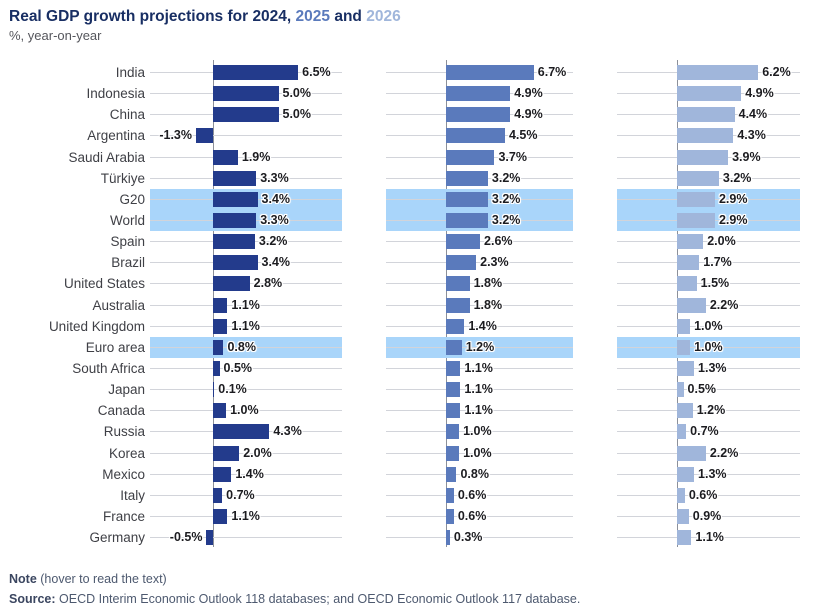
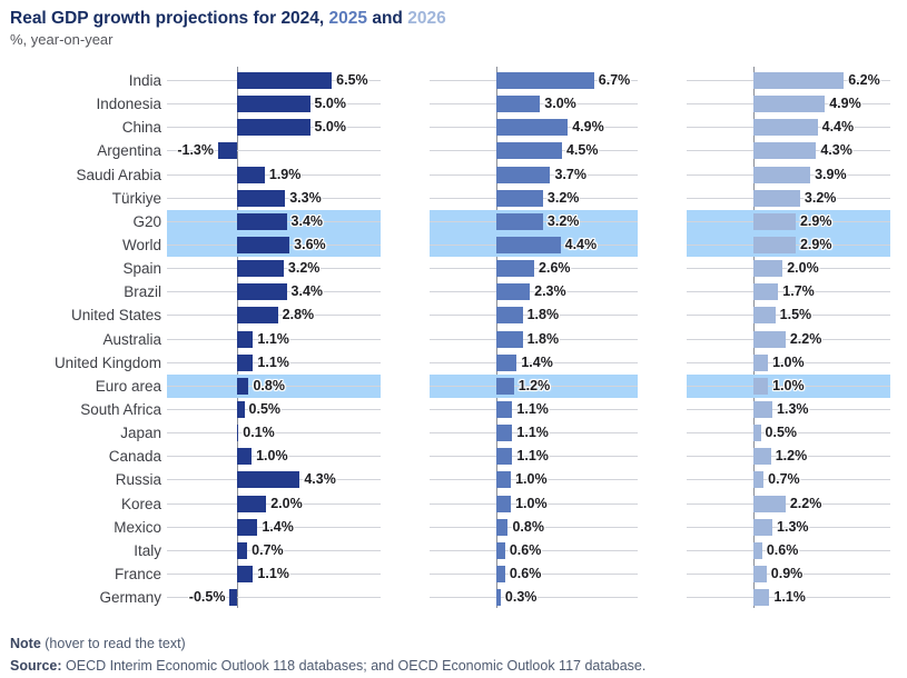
2025/Indonesia: 4.9% -> 3.0%
2024/World: 3.3% -> 3.6%
2025/World: 3.2% -> 4.4%
